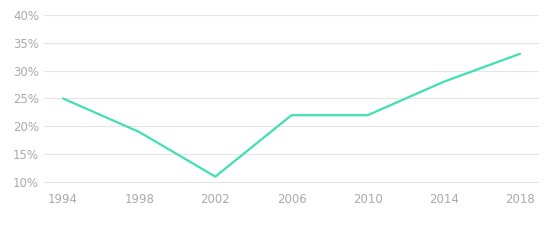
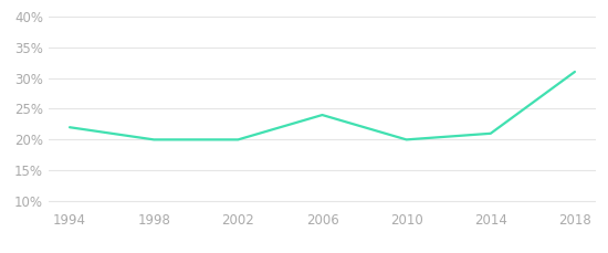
1994: 25% -> 22%
1998: 19% -> 20%
2002: 11% -> 20%
2006: 22% -> 24%
2010: 22% -> 20%
2014: 28% -> 21%
2018: 33% -> 31%
